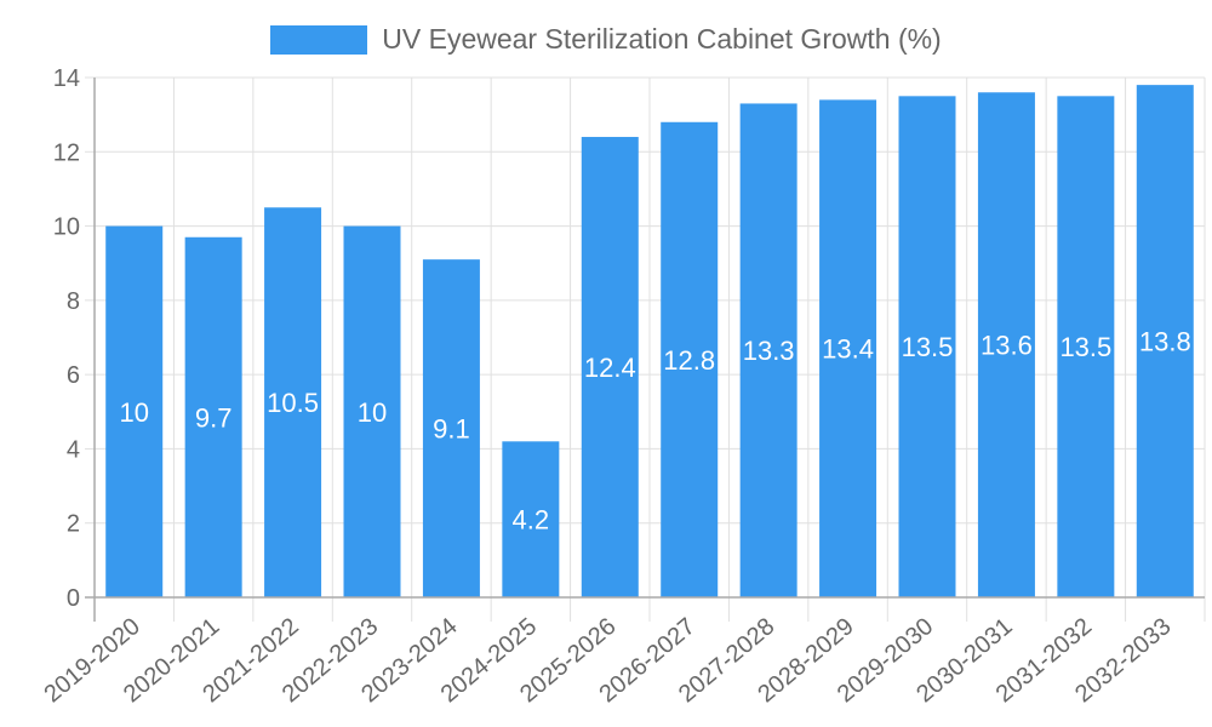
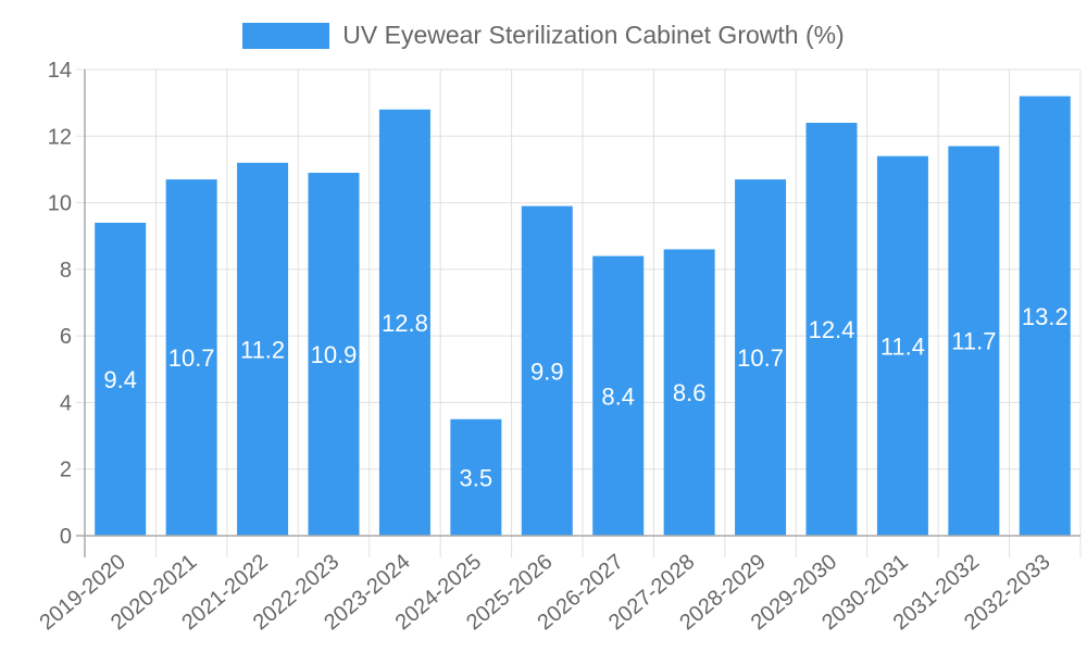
2019-2020: 10 -> 9.4
2020-2021: 9.7 -> 10.7
2021-2022: 10.5 -> 11.2
2022-2023: 10 -> 10.9
2023-2024: 9.1 -> 12.8
2024-2025: 4.2 -> 3.5
2025-2026: 12.4 -> 9.9
2026-2027: 12.8 -> 8.4
2027-2028: 13.3 -> 8.6
2028-2029: 13.4 -> 10.7
2029-2030: 13.5 -> 12.4
2030-2031: 13.6 -> 11.4
2031-2032: 13.5 -> 11.7
2032-2033: 13.8 -> 13.2
